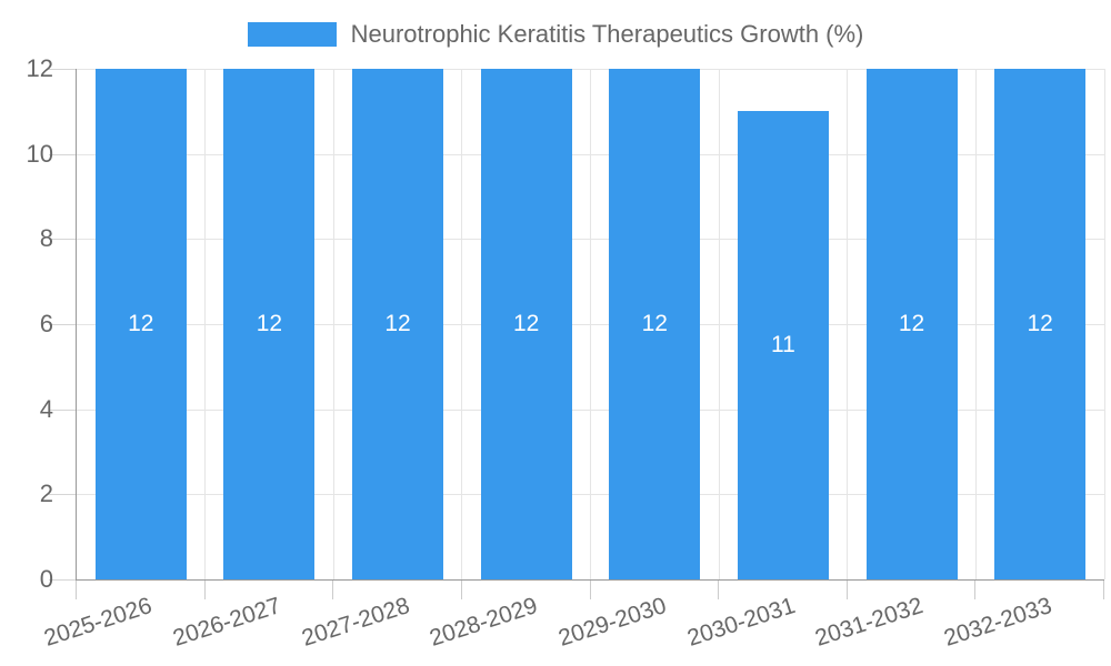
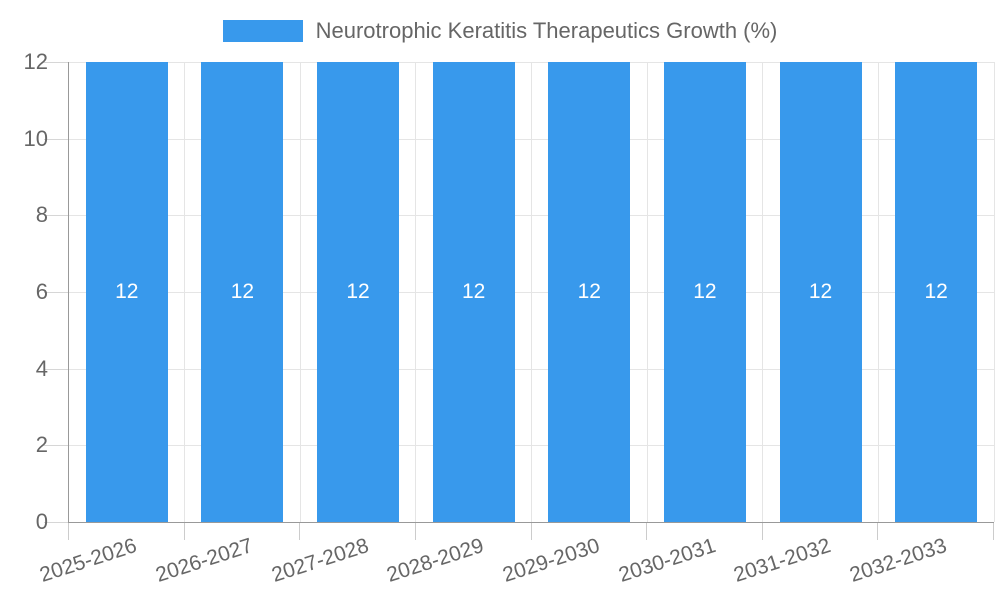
2030-2031: 11 -> 12
